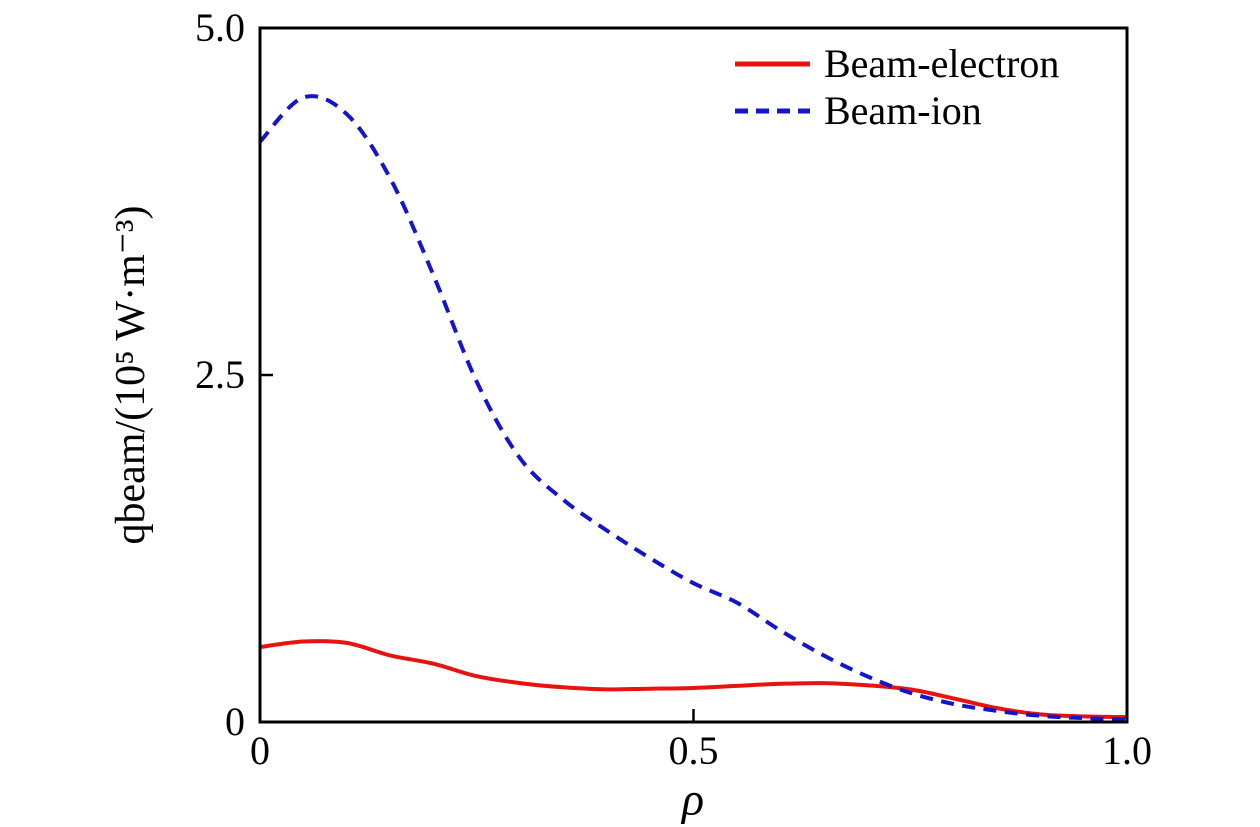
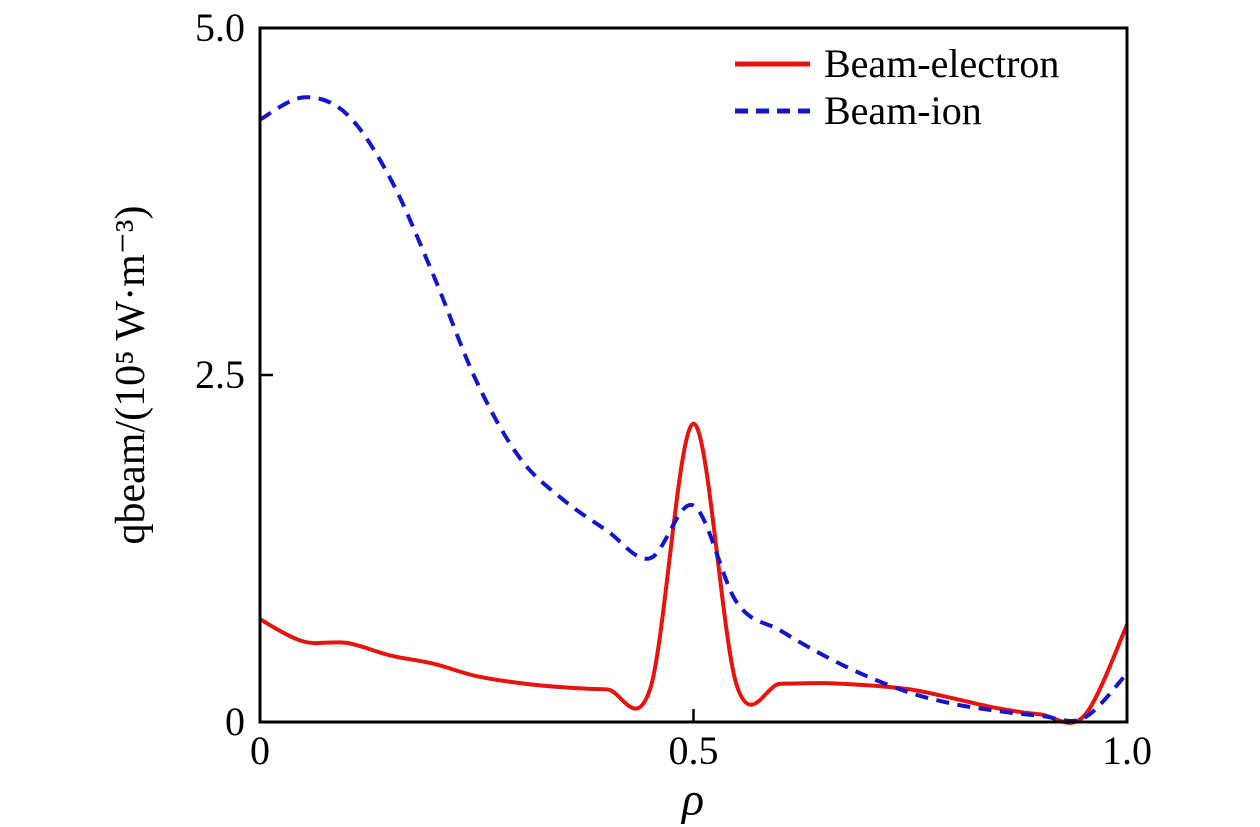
Beam-electron/0: 0.54 -> 0.74
Beam-ion/0: 4.18 -> 4.34
Beam-electron/0.5: 0.24 -> 2.15
Beam-ion/0.5: 1.00 -> 1.56
Beam-electron/1.0: 0.04 -> 0.70
Beam-ion/1.0: 0.02 -> 0.35
